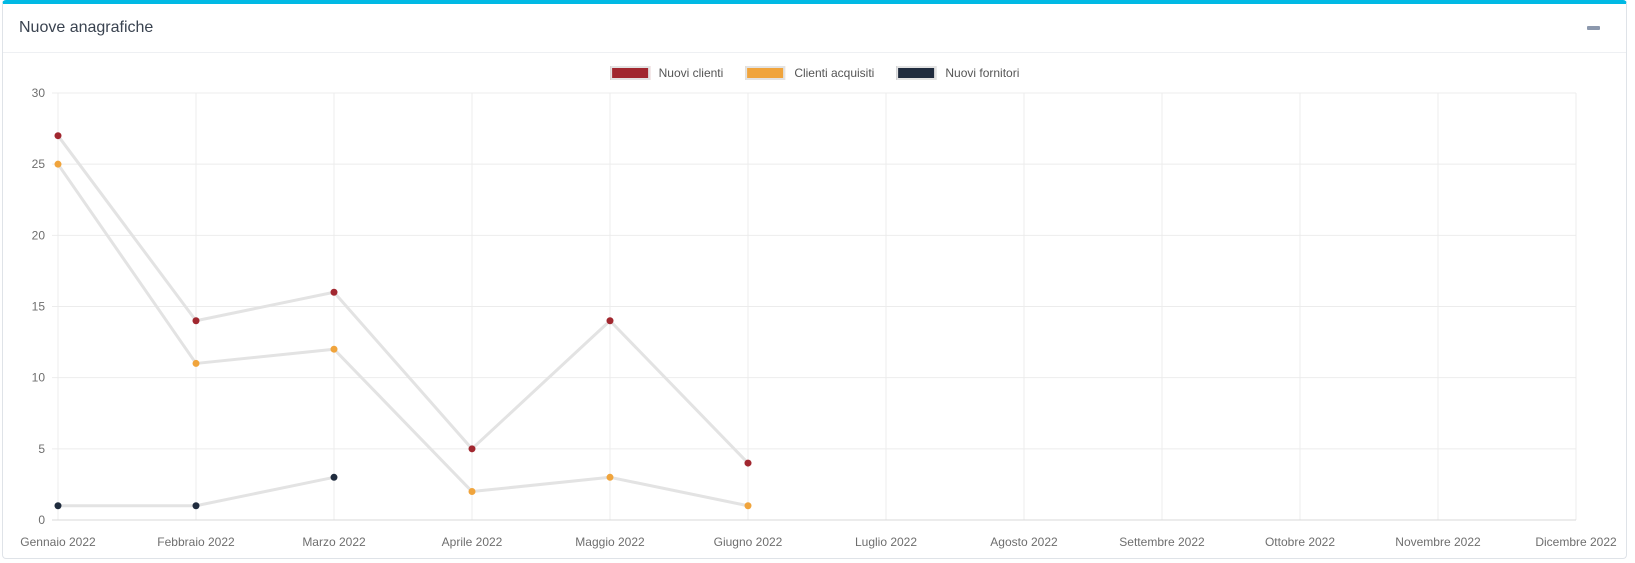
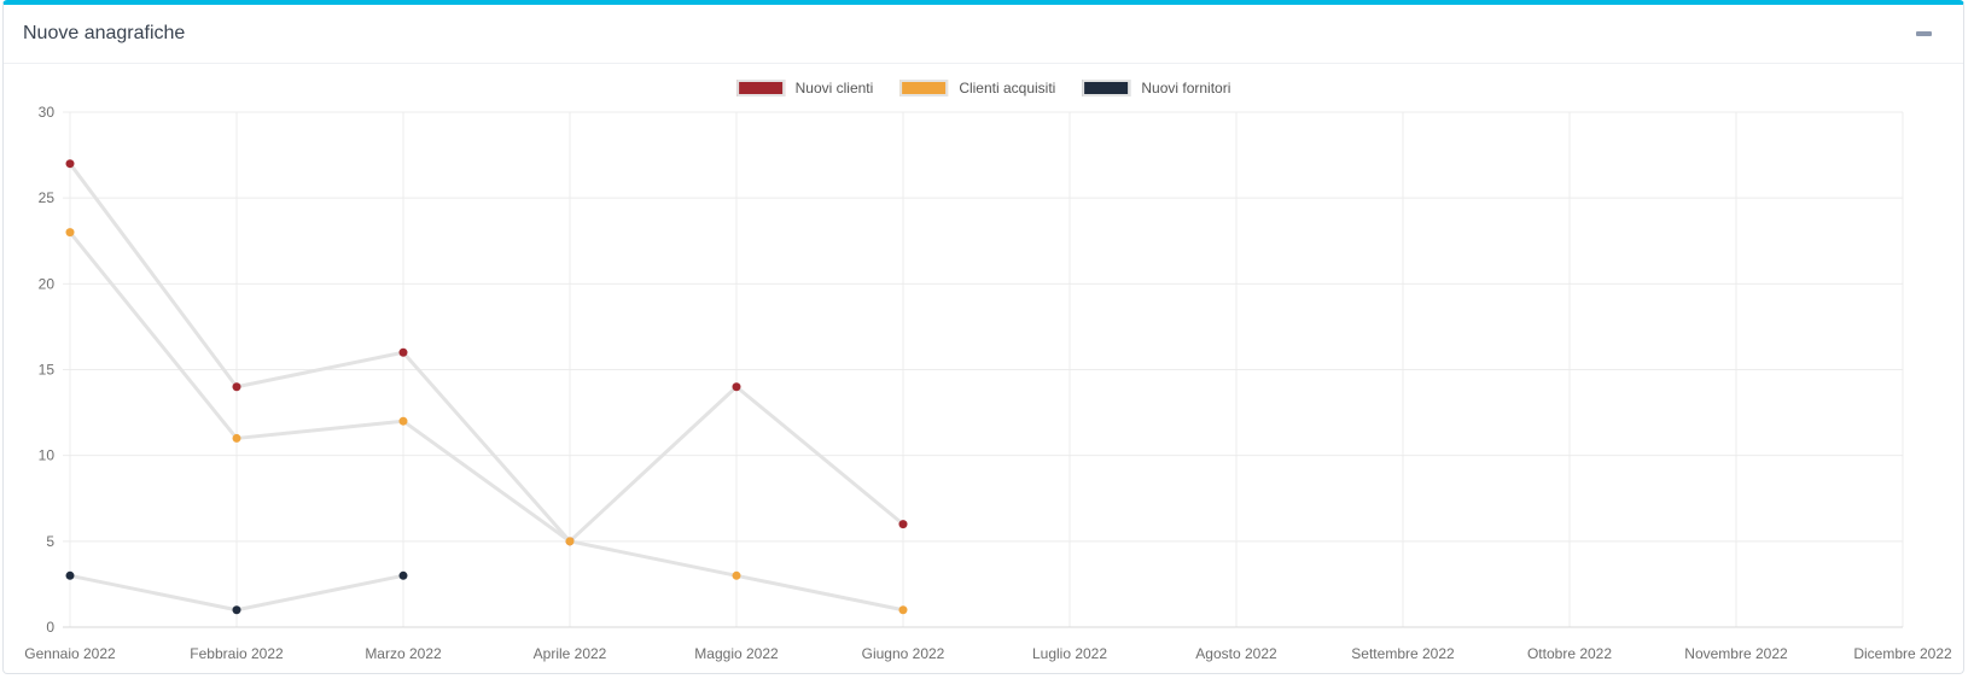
Clienti acquisiti/Gennaio 2022: 25 -> 23
Nuovi fornitori/Gennaio 2022: 1 -> 3
Clienti acquisiti/Aprile 2022: 2 -> 5
Nuovi clienti/Giugno 2022: 4 -> 6
